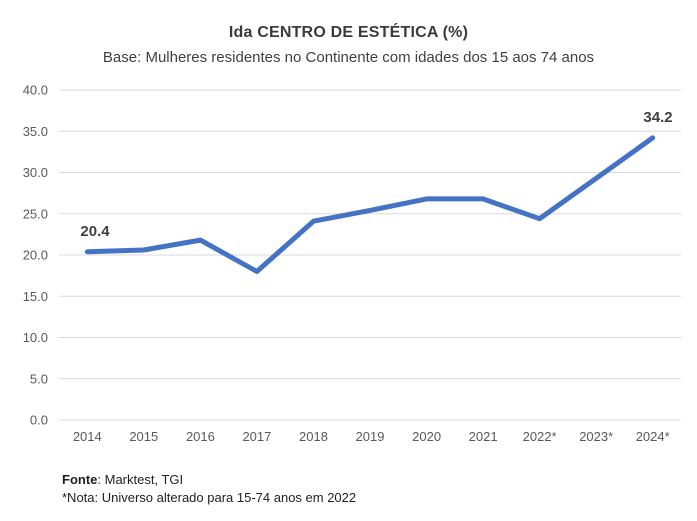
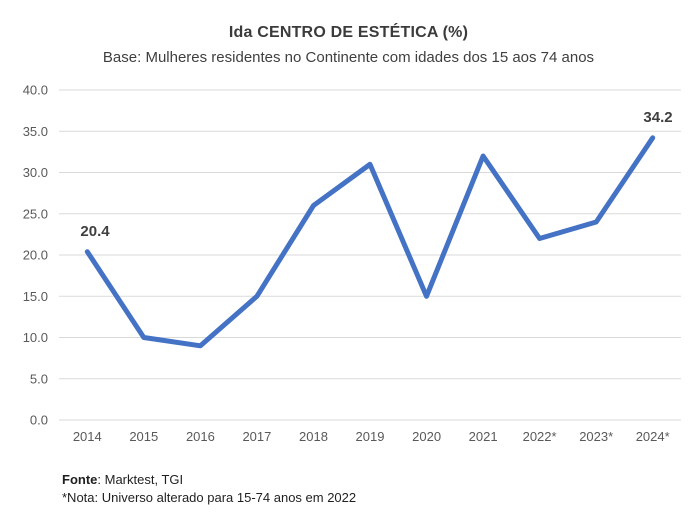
2015: 21 -> 10
2016: 22 -> 9
2017: 18 -> 15
2018: 24 -> 26
2019: 25 -> 31
2020: 27 -> 15
2021: 27 -> 32
2022*: 24 -> 22
2023*: 29 -> 24
